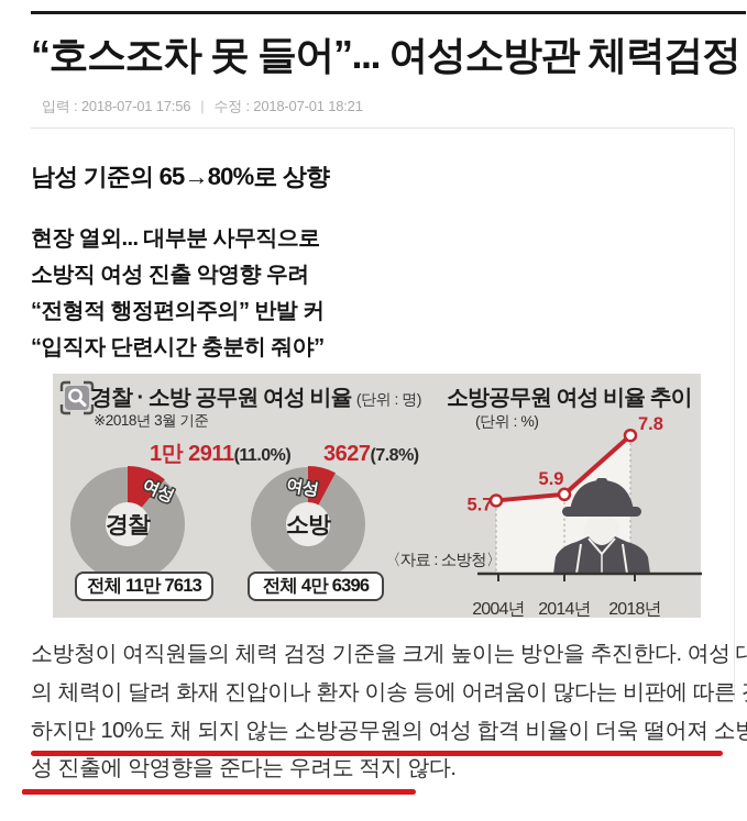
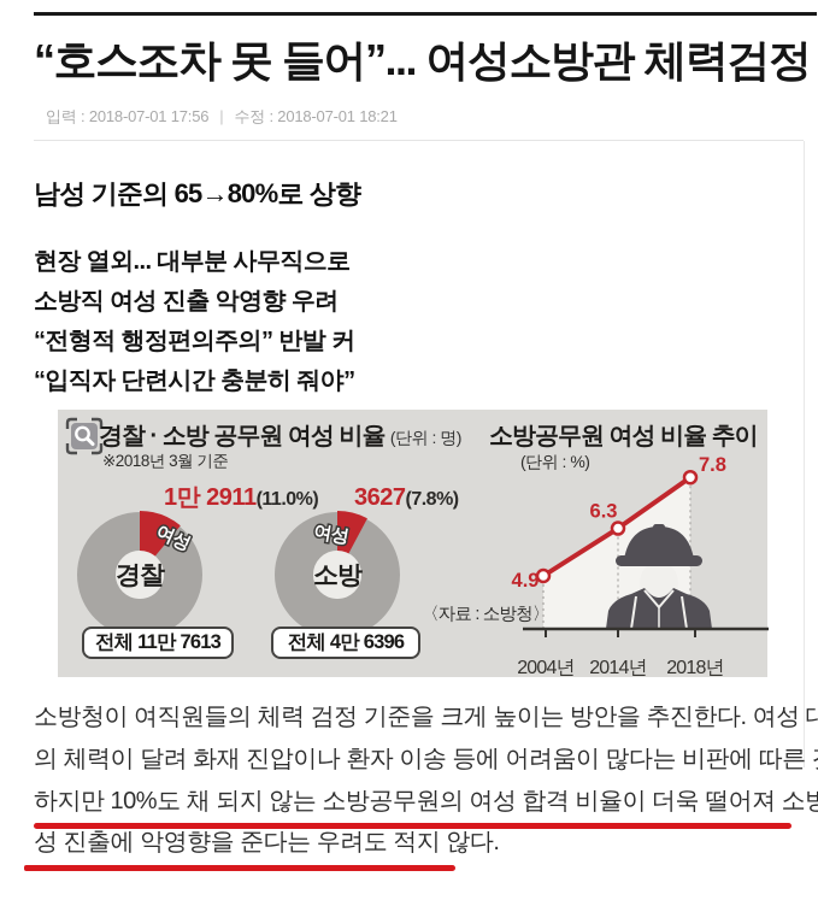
소방공무원 여성 비율 추이/2004년: 5.7 -> 4.9
소방공무원 여성 비율 추이/2014년: 5.9 -> 6.3
